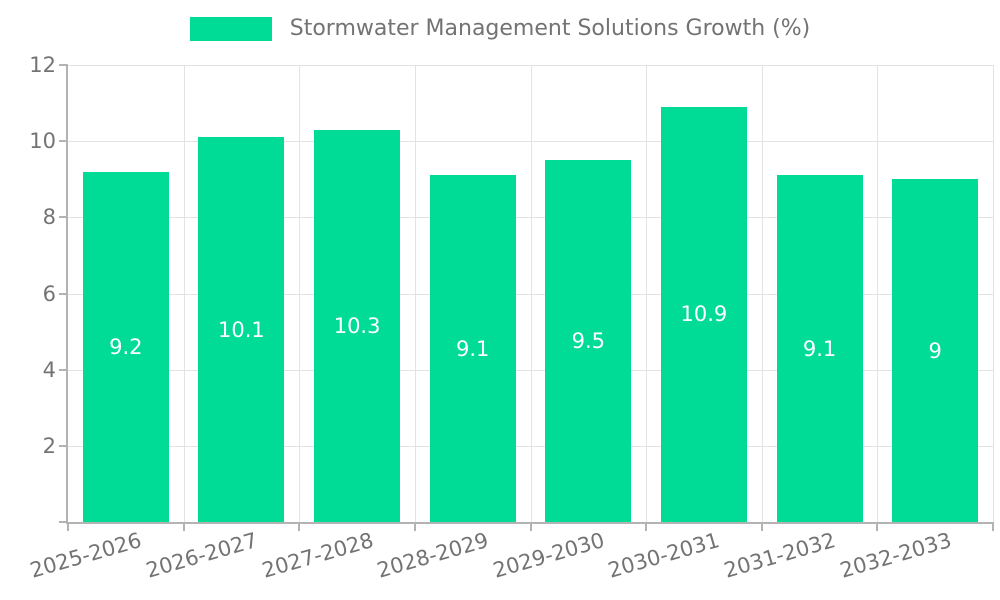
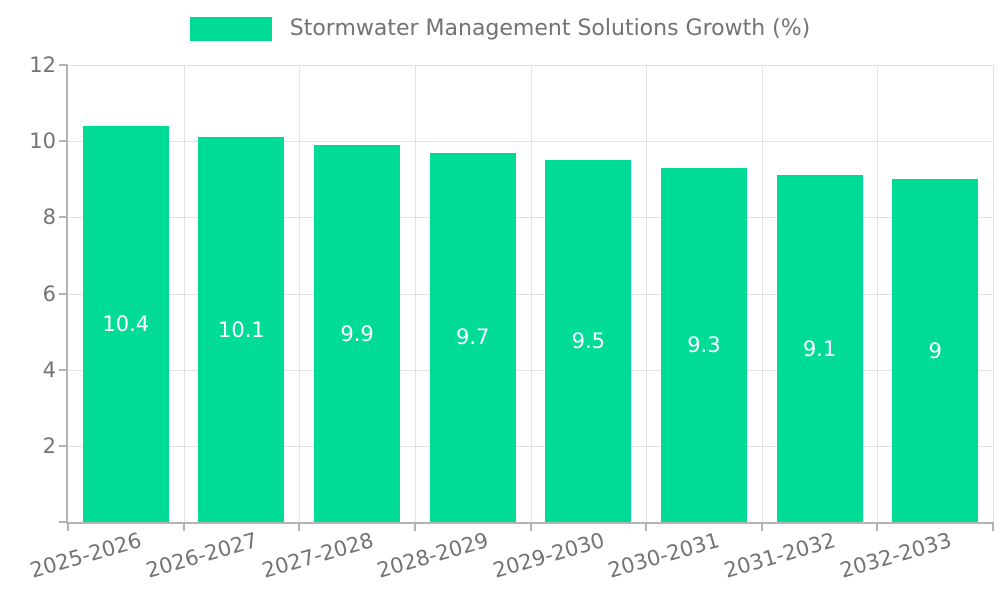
2025-2026: 9.2 -> 10.4
2027-2028: 10.3 -> 9.9
2028-2029: 9.1 -> 9.7
2030-2031: 10.9 -> 9.3
